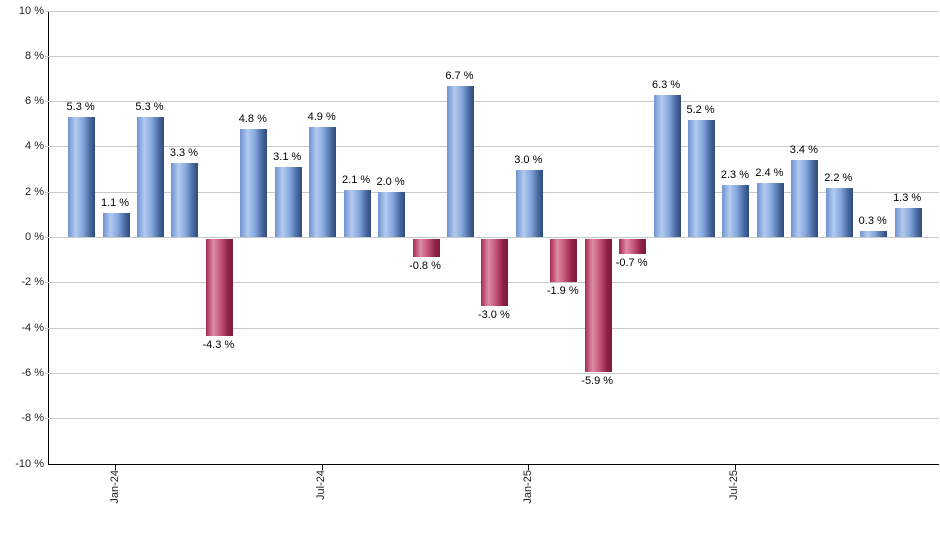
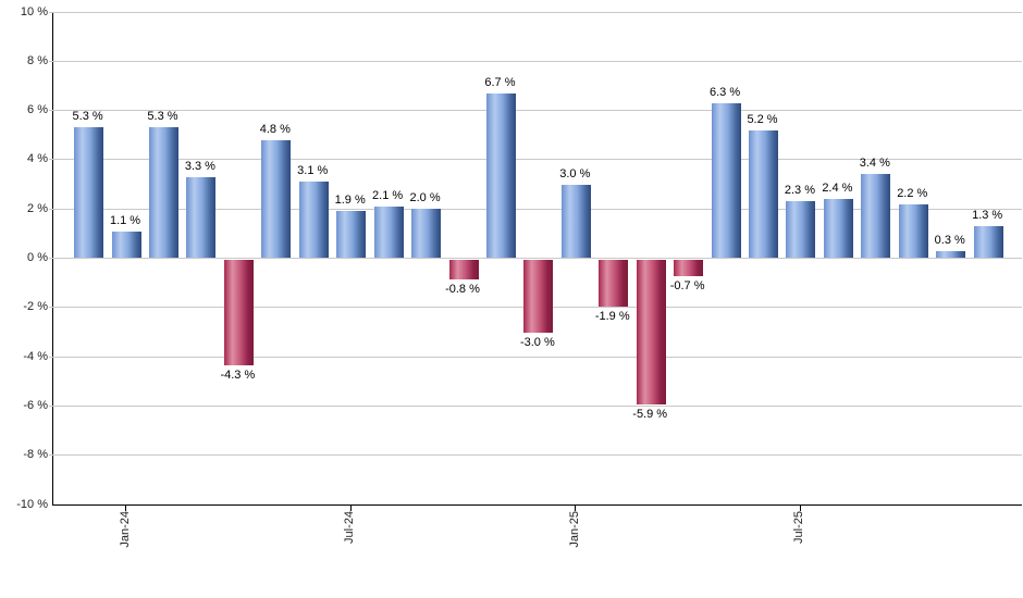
Jul-24: 4.9 -> 1.9
